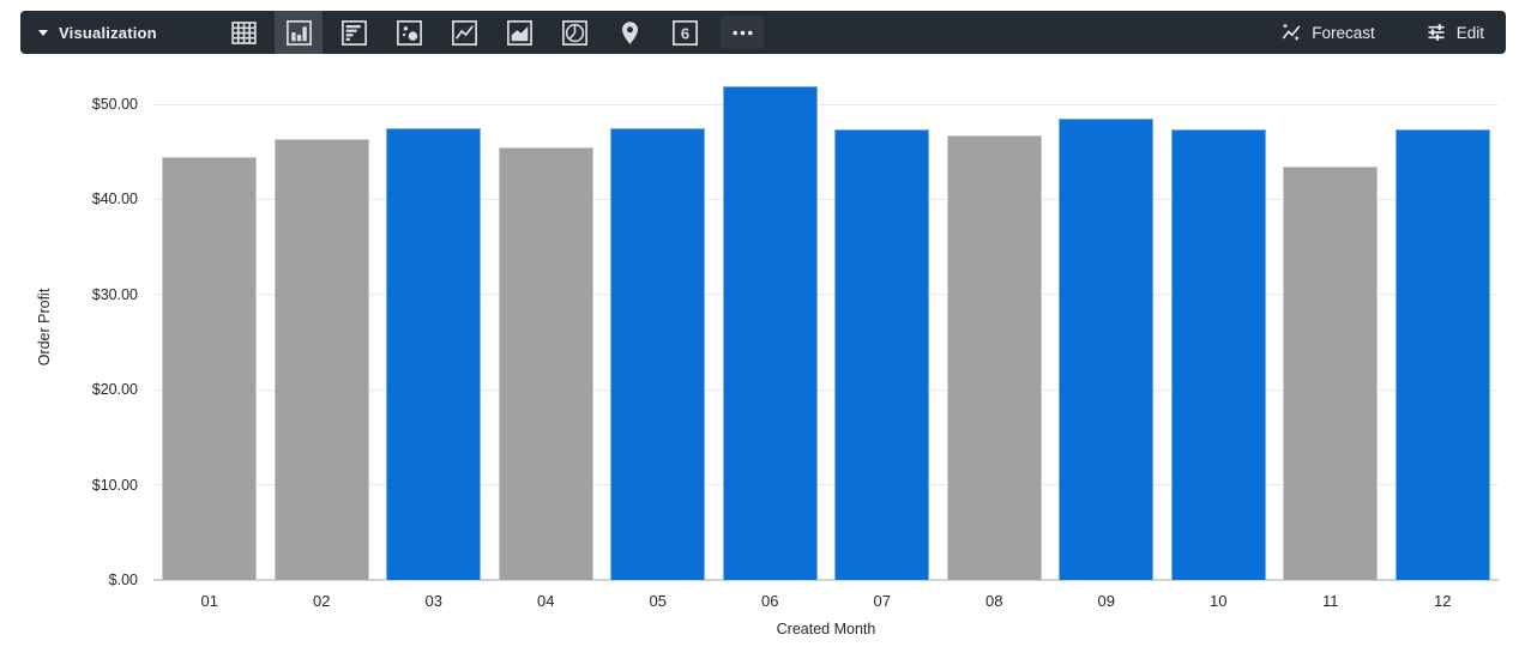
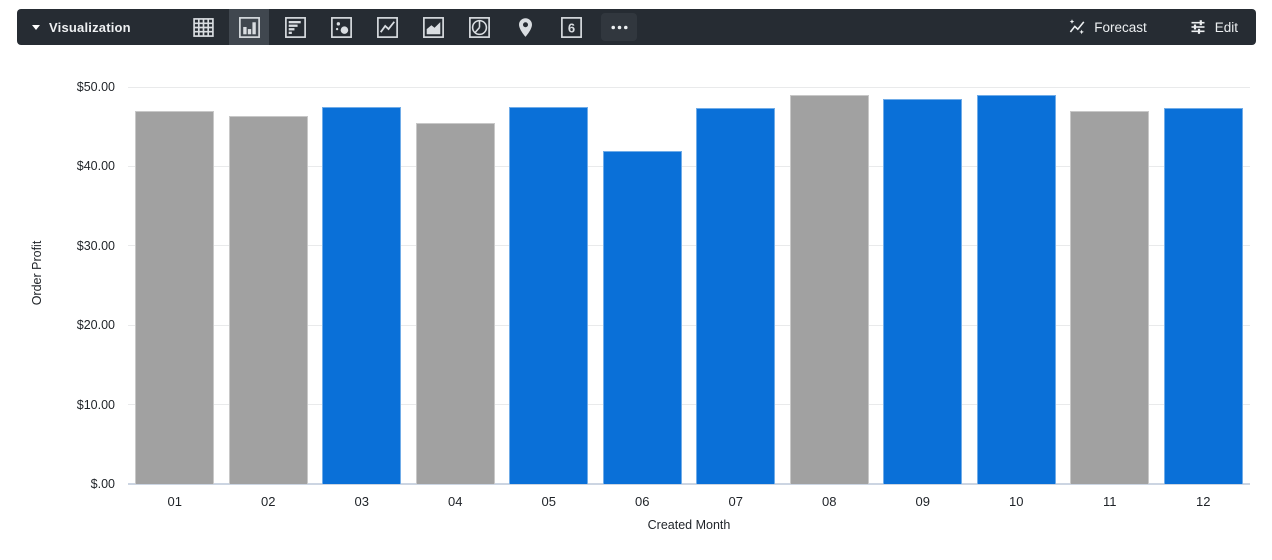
01: $44 -> $47
06: $52 -> $42
08: $47 -> $49
10: $47 -> $49
11: $44 -> $47
